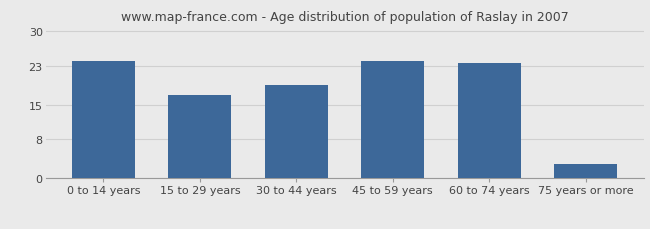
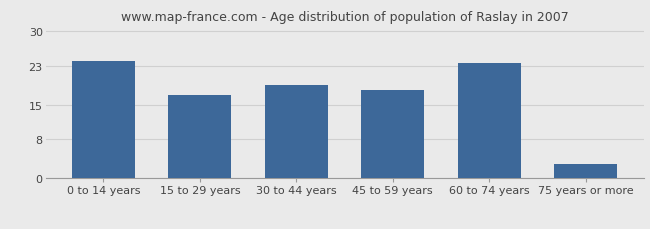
45 to 59 years: 24.0 -> 18.0
